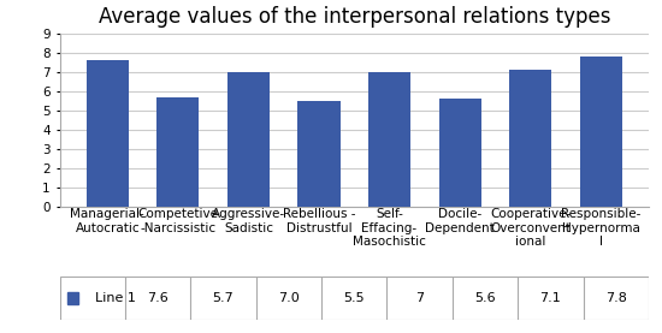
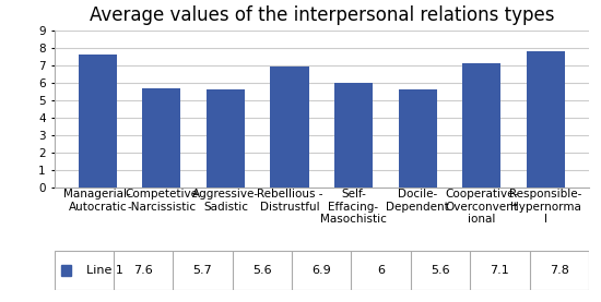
Aggressive- Sadistic: 7 -> 6
Rebellious - Distrustful: 5.5 -> 6.9
Self- Effacing- Masochistic: 7 -> 6
